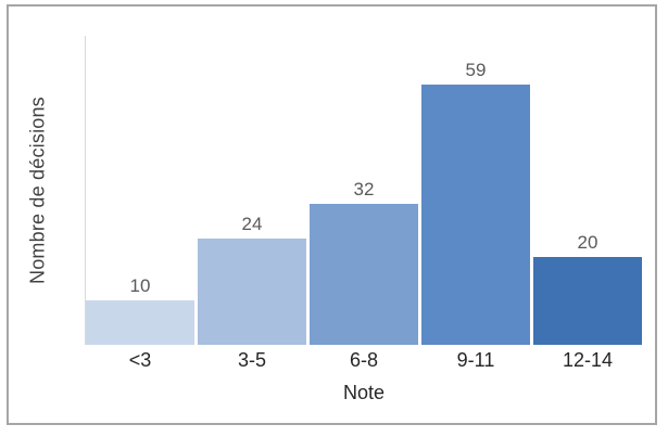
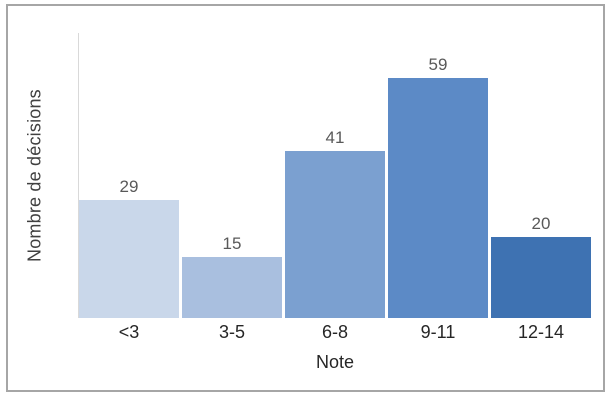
<3: 10 -> 29
3-5: 24 -> 15
6-8: 32 -> 41
